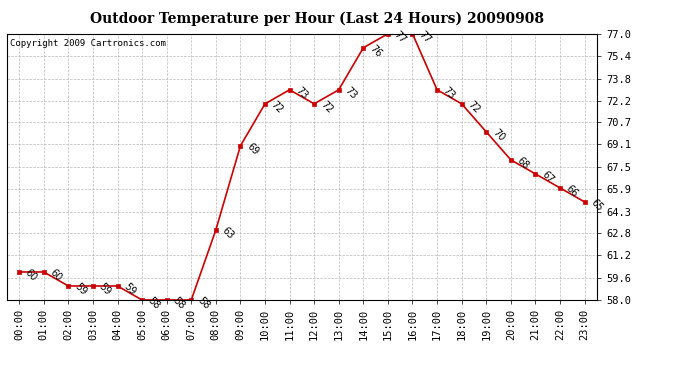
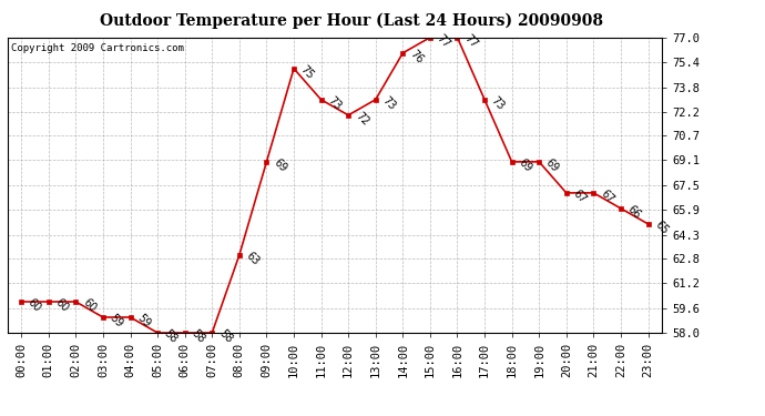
02:00: 59 -> 60
10:00: 72 -> 75
18:00: 72 -> 69
19:00: 70 -> 69
20:00: 68 -> 67
